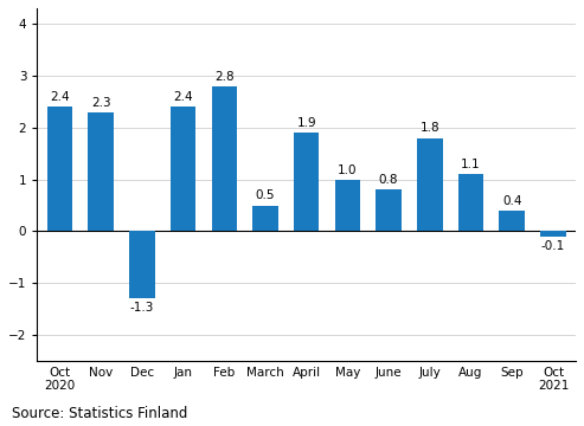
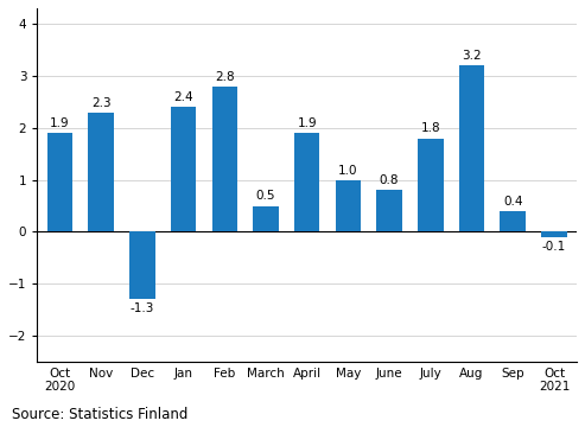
Oct 2020: 2.4 -> 1.9
Aug: 1.1 -> 3.2
